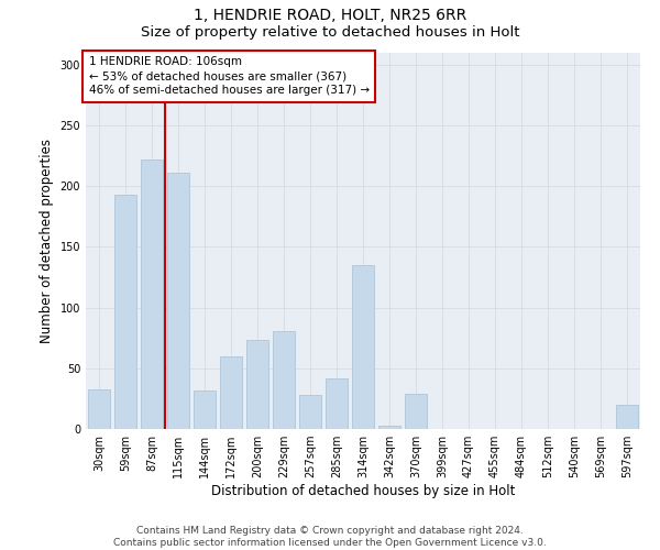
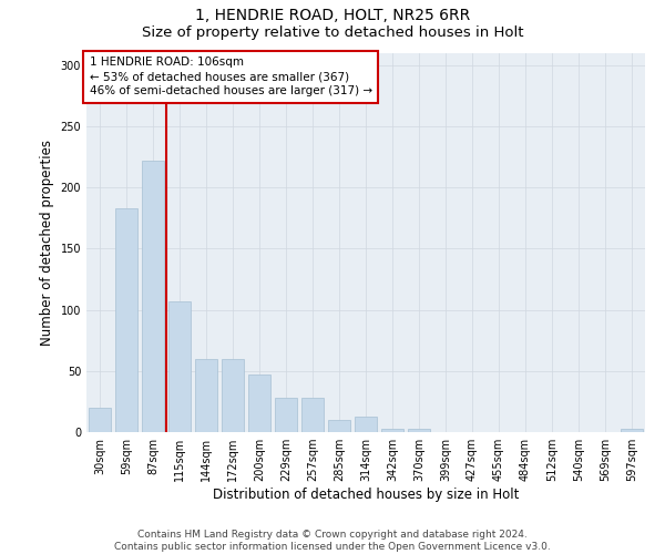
30sqm: 33 -> 20
59sqm: 193 -> 183
115sqm: 211 -> 107
144sqm: 32 -> 60
200sqm: 73 -> 47
229sqm: 81 -> 28
285sqm: 42 -> 10
314sqm: 135 -> 13
370sqm: 29 -> 3
597sqm: 20 -> 3
